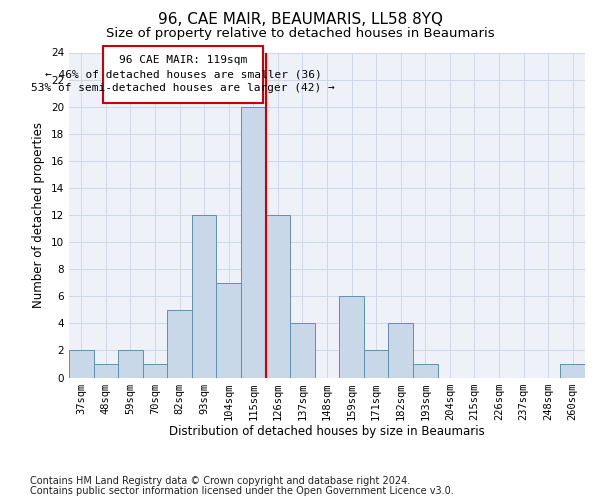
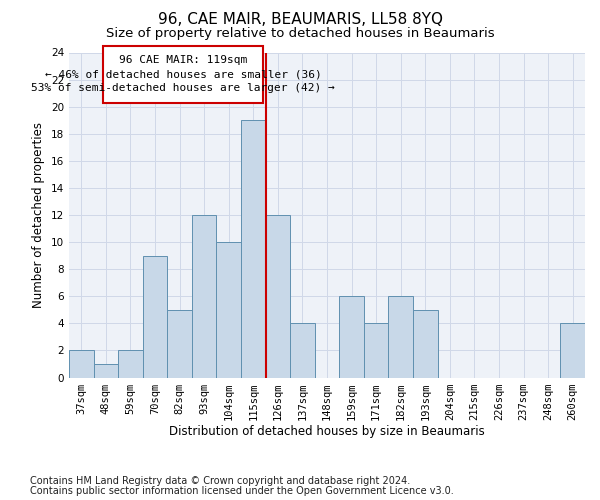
70sqm: 1 -> 9
104sqm: 7 -> 10
115sqm: 20 -> 19
171sqm: 2 -> 4
182sqm: 4 -> 6
193sqm: 1 -> 5
260sqm: 1 -> 4
